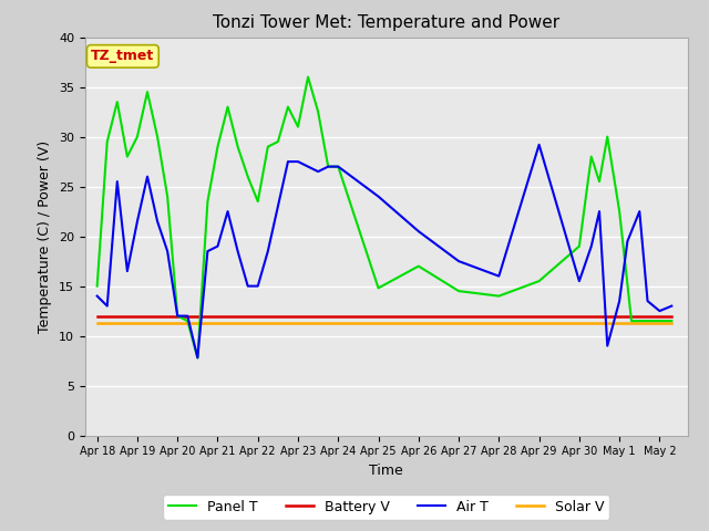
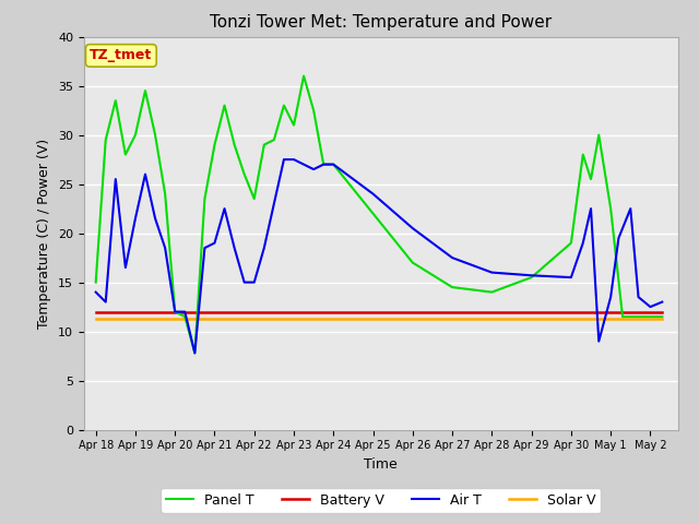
Panel T/Apr 25: 14.8 -> 22.0
Air T/Apr 29: 29.2 -> 15.7
